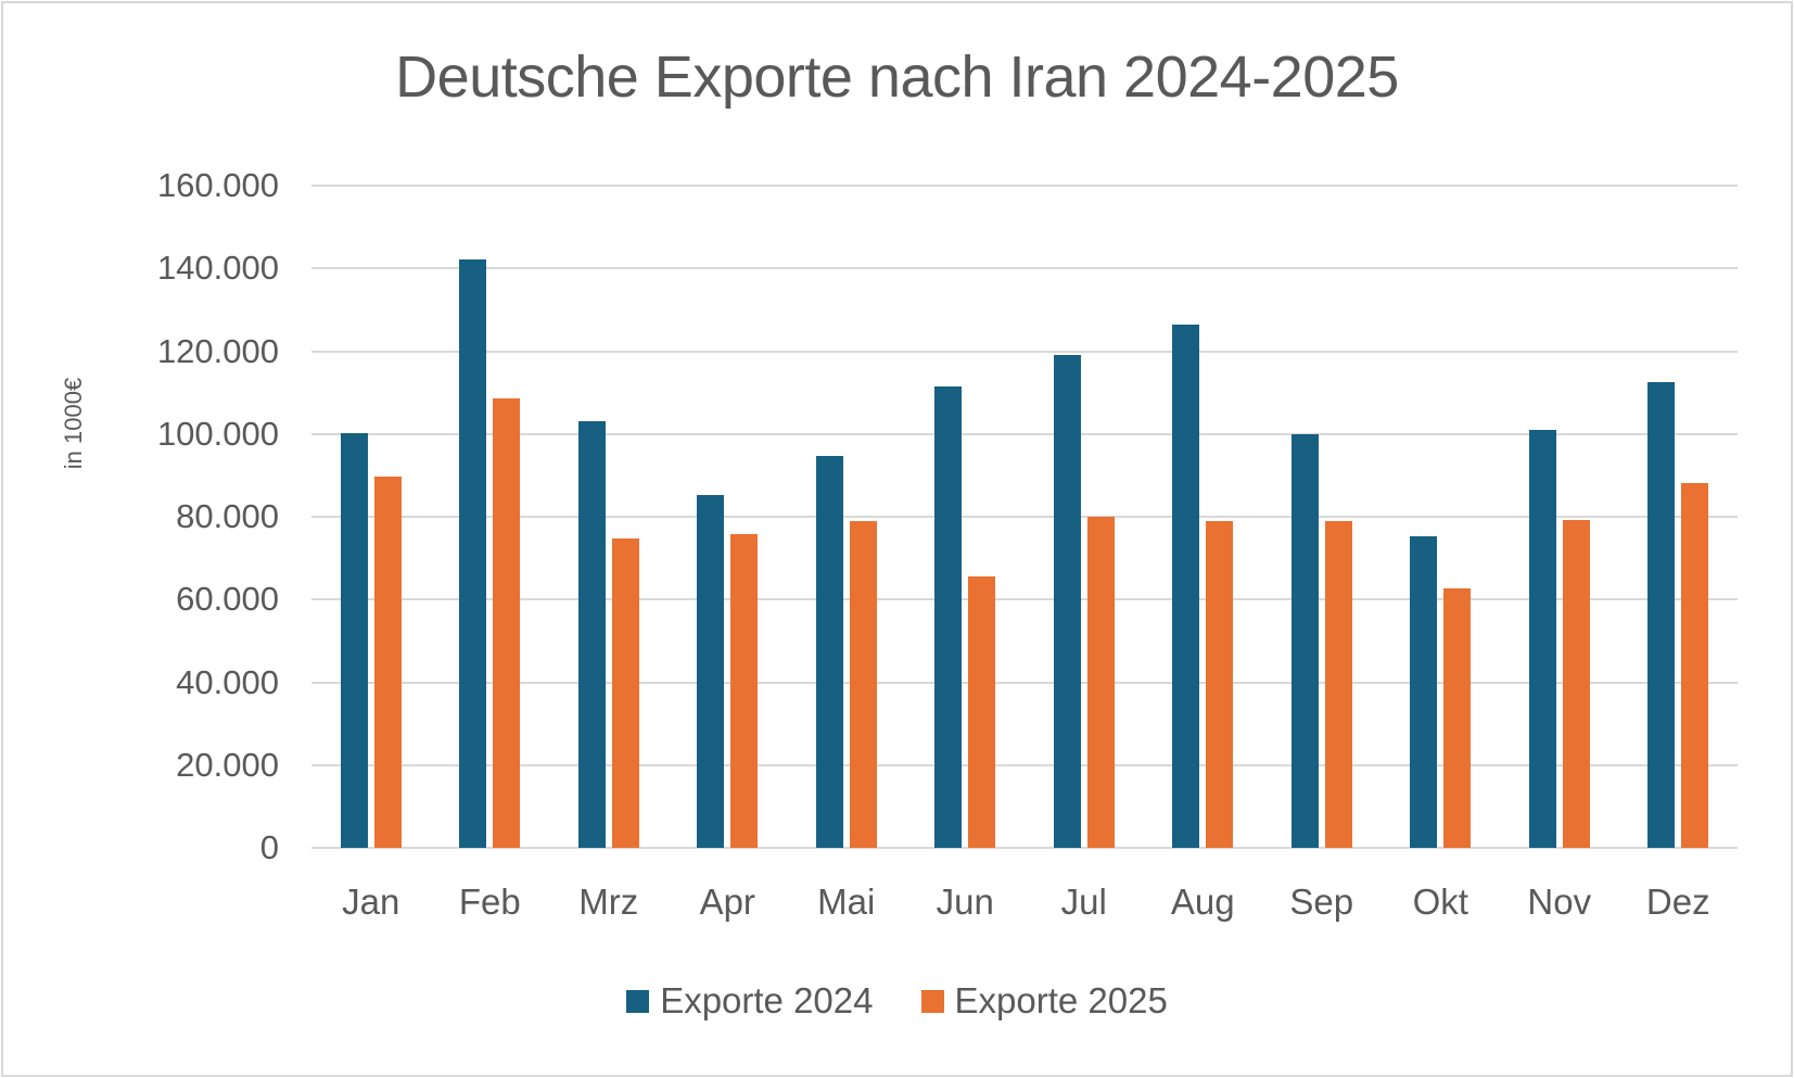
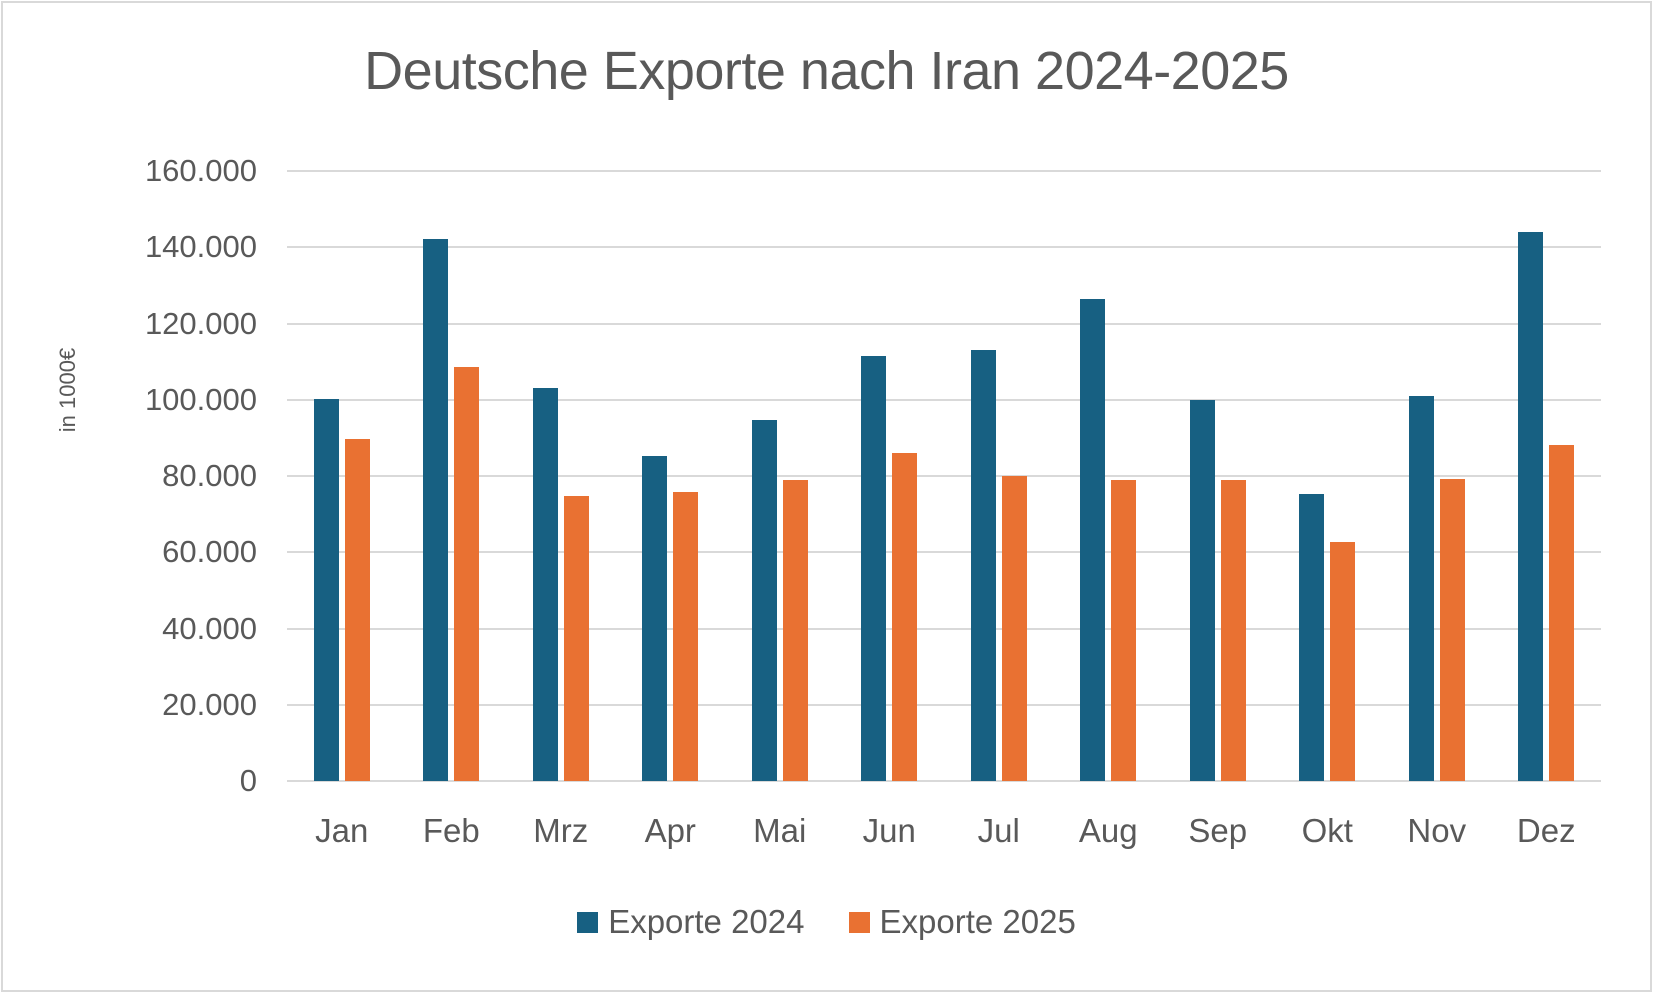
Exporte 2025/Jun: 66000 -> 86000
Exporte 2024/Jul: 119000 -> 113000
Exporte 2024/Dez: 112000 -> 144000
